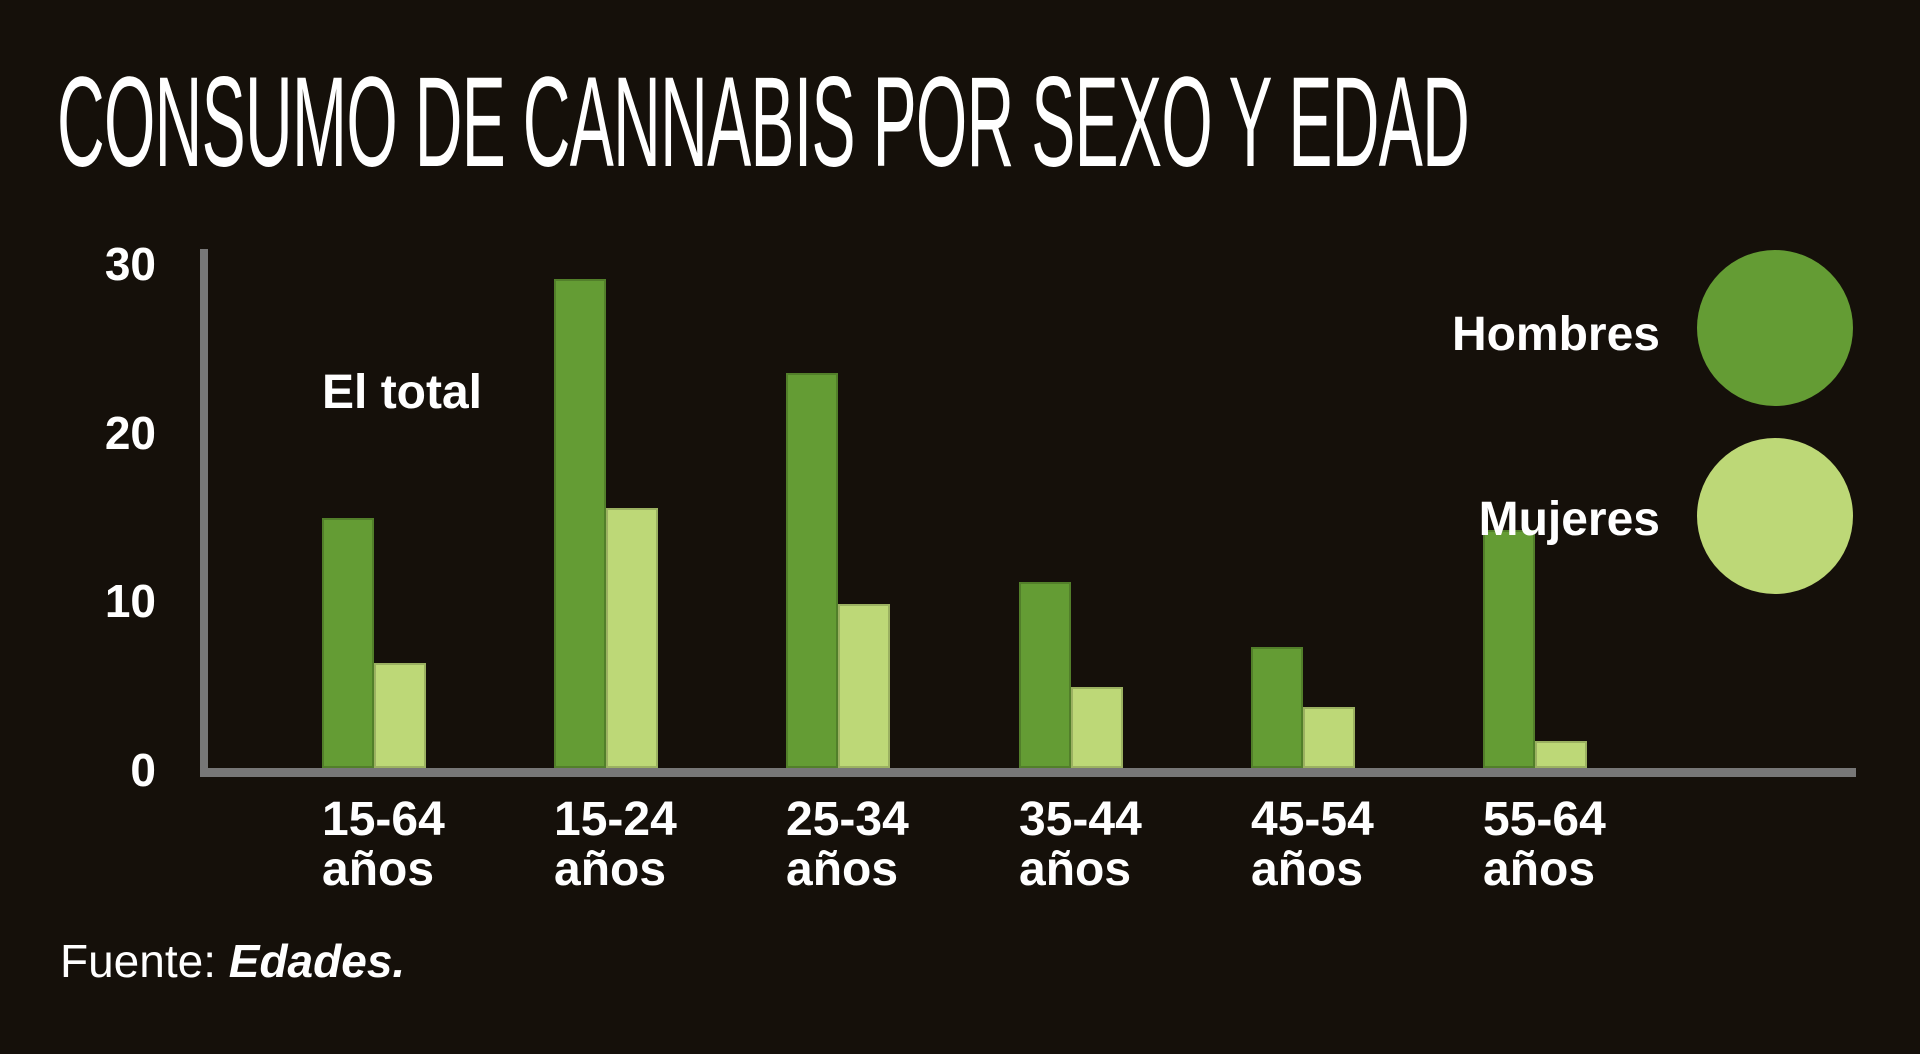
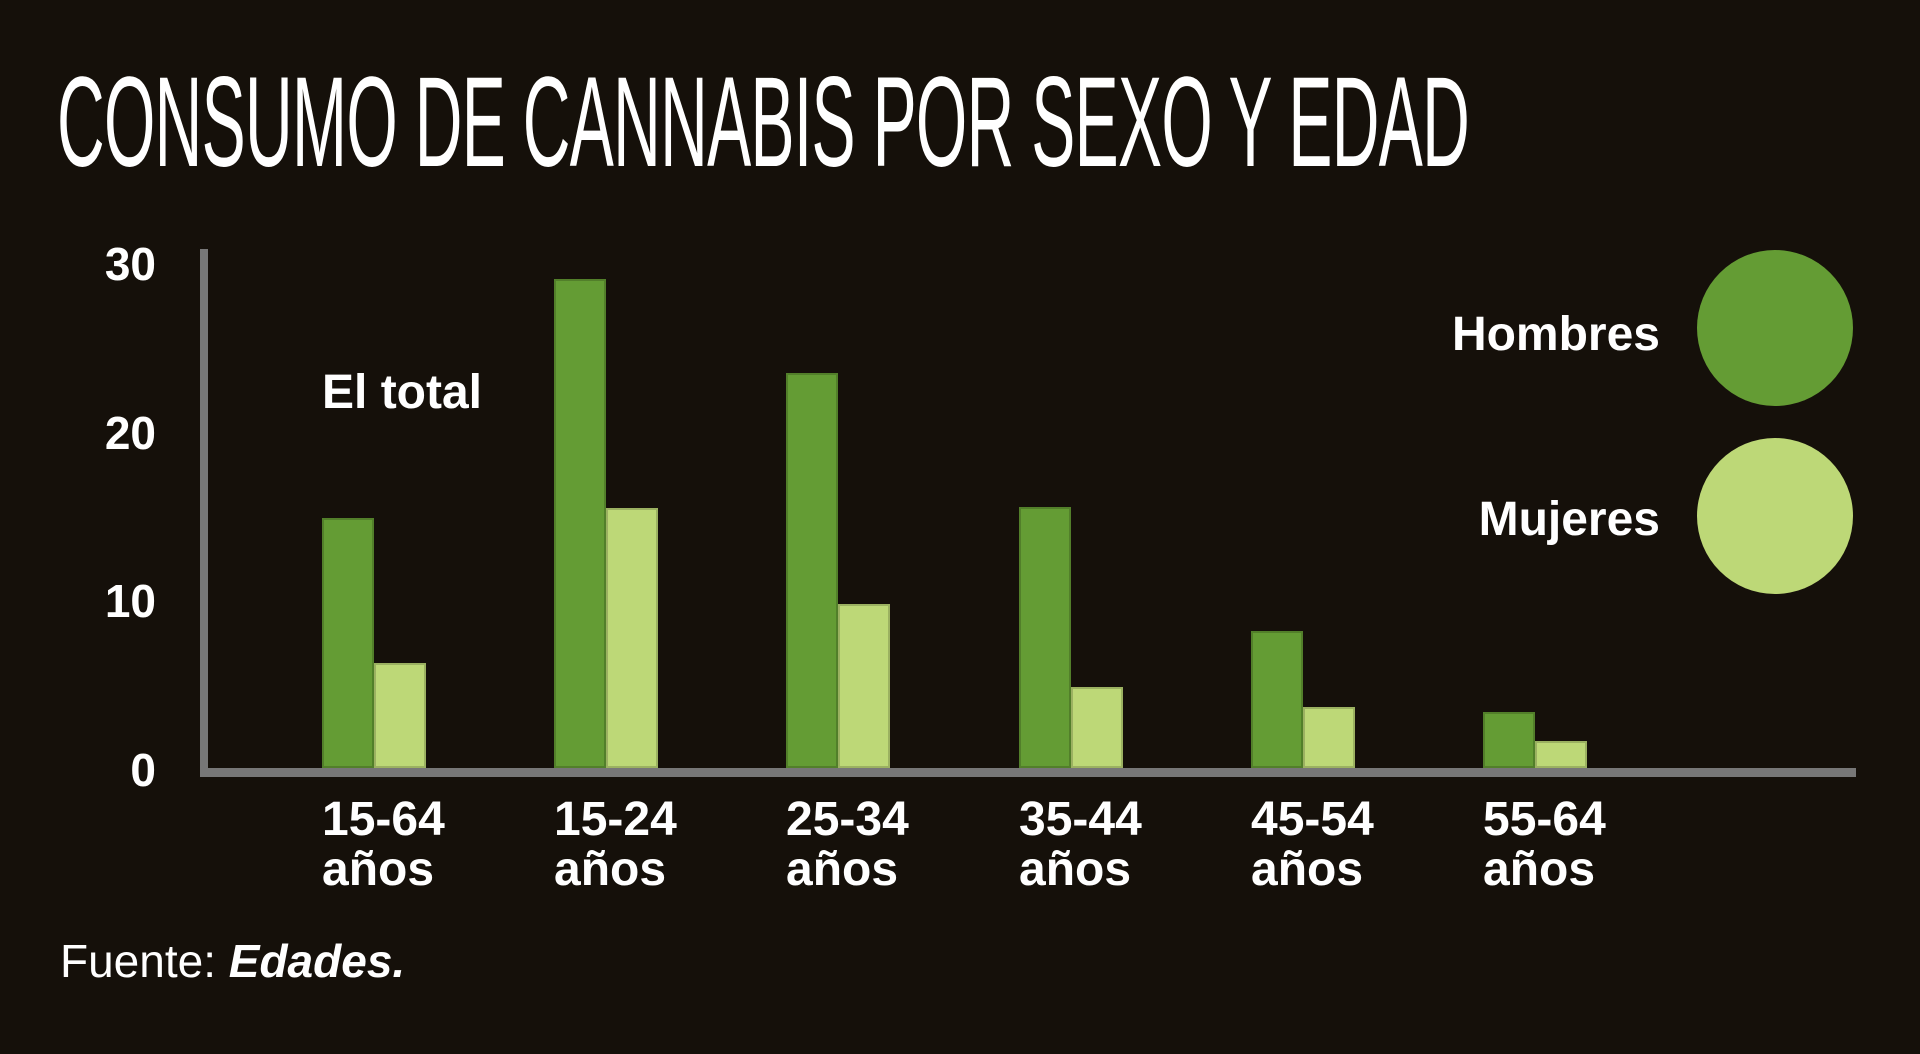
Hombres/35-44 años: 11.0 -> 15.5
Hombres/45-54 años: 7.2 -> 8.1
Hombres/55-64 años: 14.1 -> 3.3
